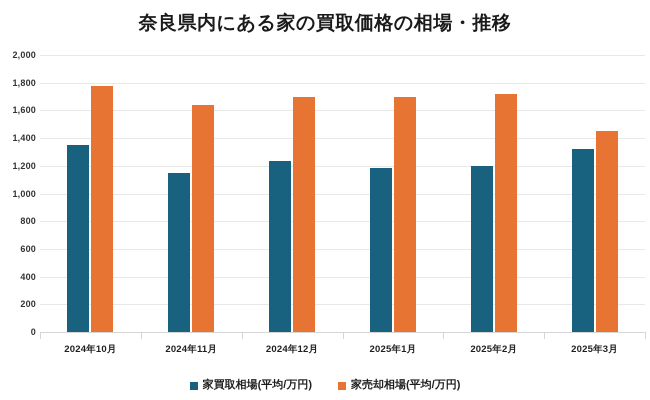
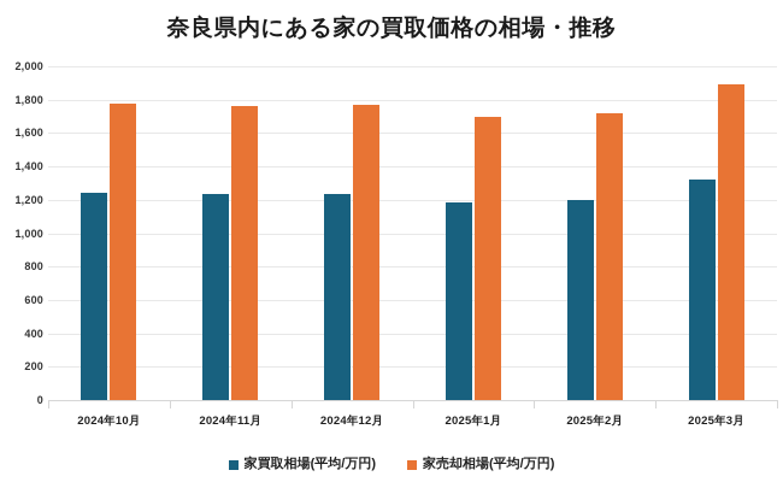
家買取相場(平均/万円)/2024年10月: 1350 -> 1240
家買取相場(平均/万円)/2024年11月: 1150 -> 1240
家売却相場(平均/万円)/2024年11月: 1640 -> 1760
家売却相場(平均/万円)/2024年12月: 1700 -> 1770
家売却相場(平均/万円)/2025年3月: 1450 -> 1890
